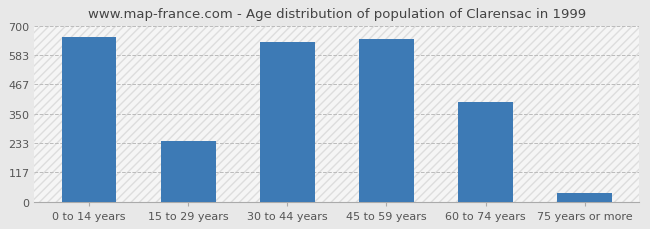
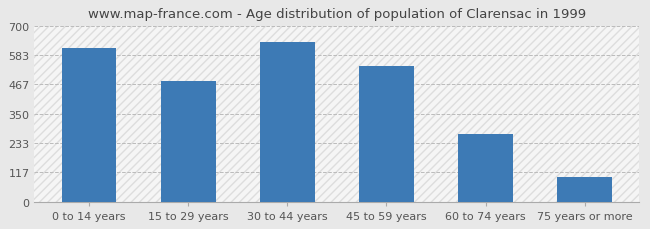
0 to 14 years: 655 -> 610
15 to 29 years: 240 -> 480
45 to 59 years: 645 -> 540
60 to 74 years: 395 -> 270
75 years or more: 35 -> 98
